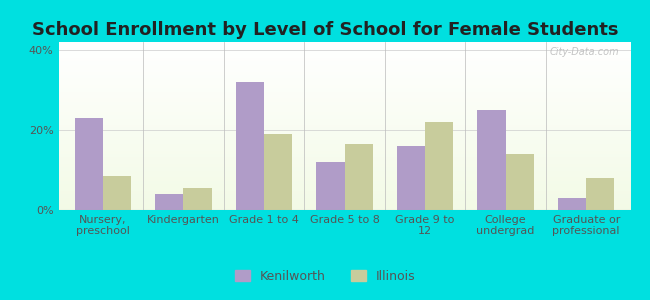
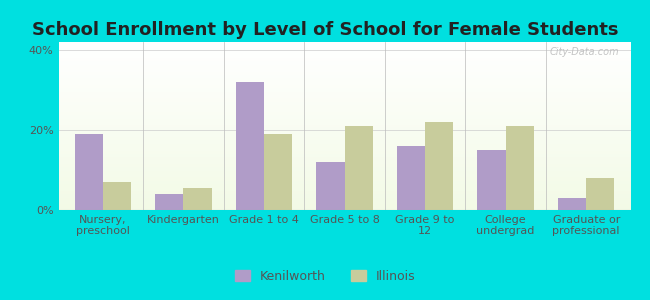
Kenilworth/Nursery, preschool: 23% -> 19%
Illinois/Nursery, preschool: 8.5% -> 7.0%
Illinois/Grade 5 to 8: 16.5% -> 21.0%
Kenilworth/College undergrad: 25% -> 15%
Illinois/College undergrad: 14.0% -> 21.0%
